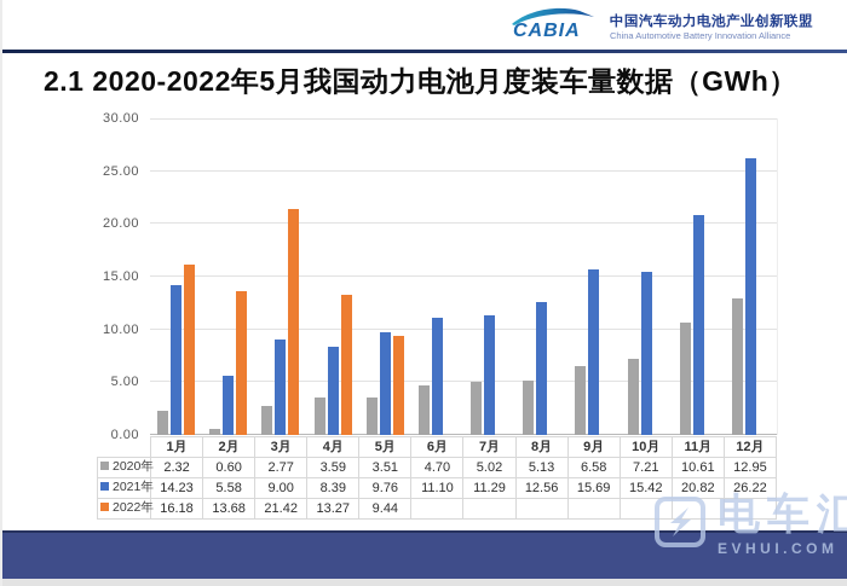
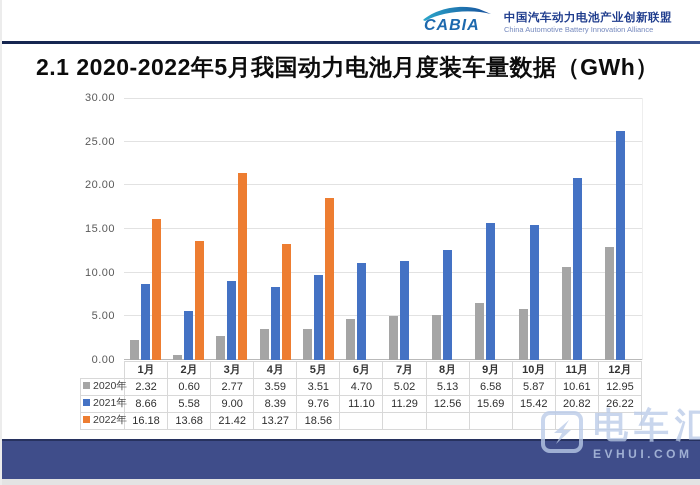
2021年/1月: 14.23 -> 8.66
2022年/5月: 9.44 -> 18.56
2020年/10月: 7.21 -> 5.87
